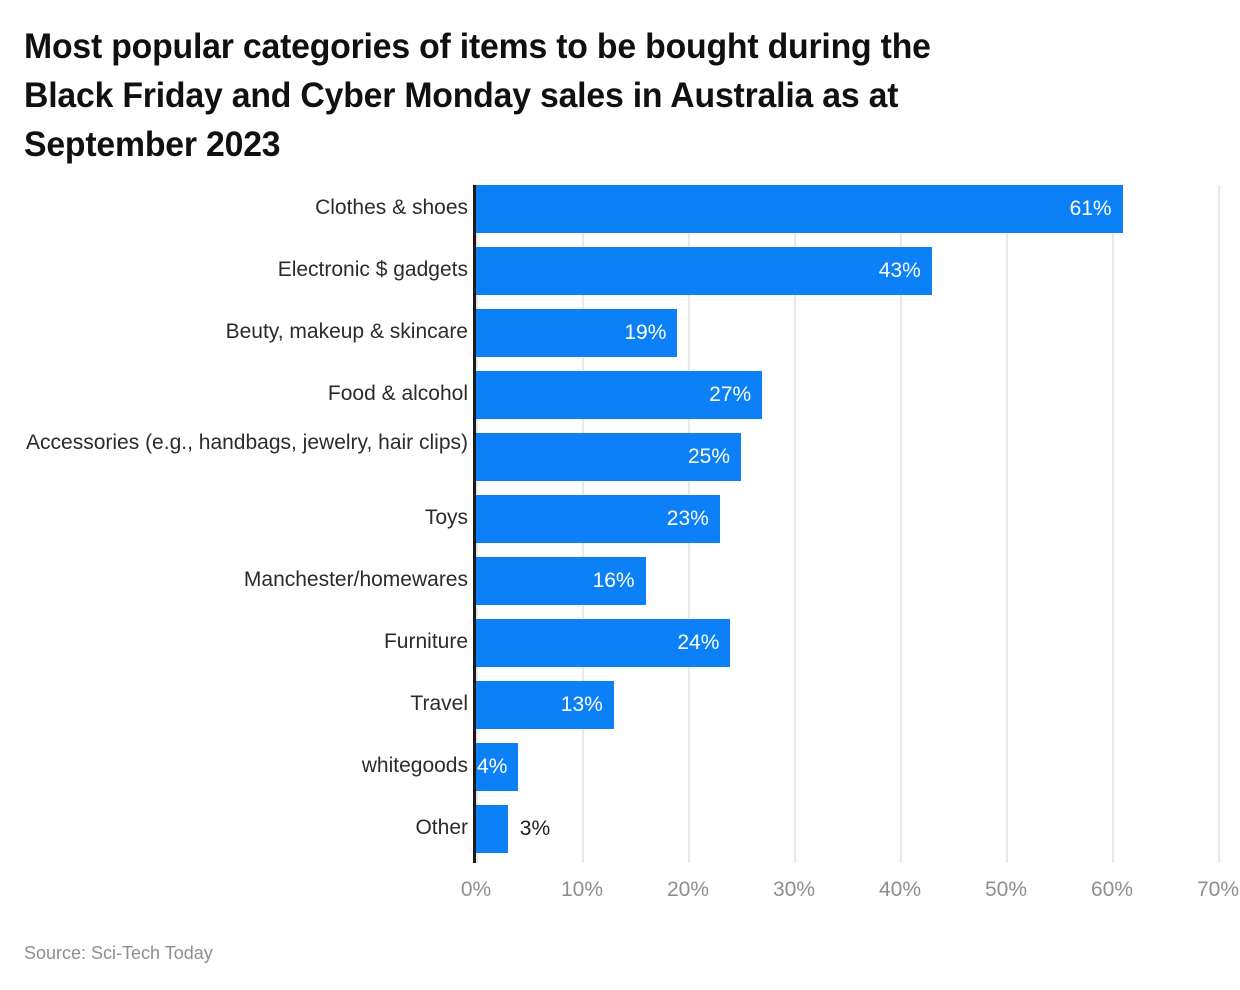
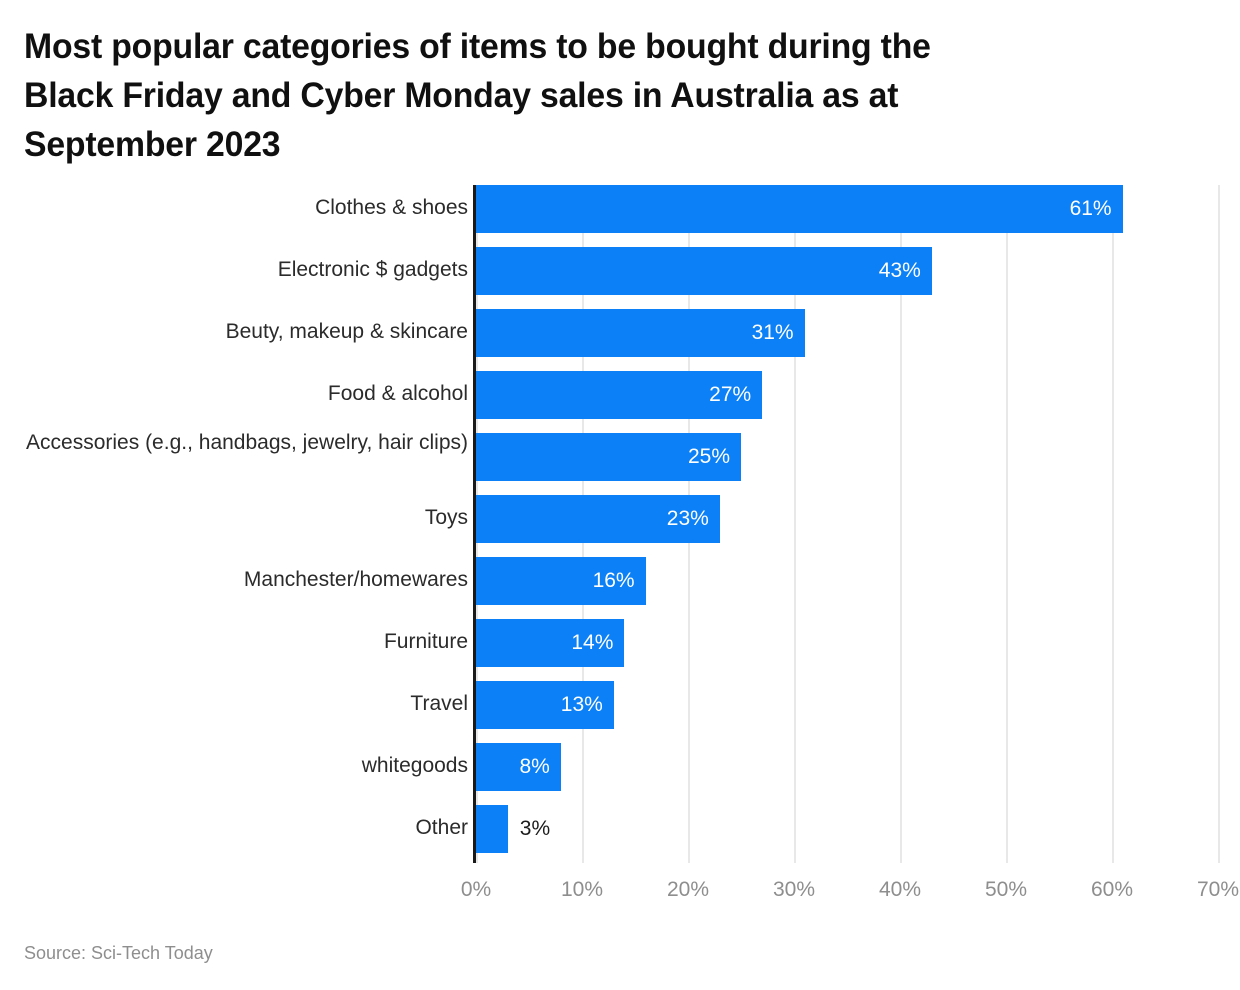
Beuty, makeup & skincare: 19% -> 31%
Furniture: 24% -> 14%
whitegoods: 4% -> 8%
